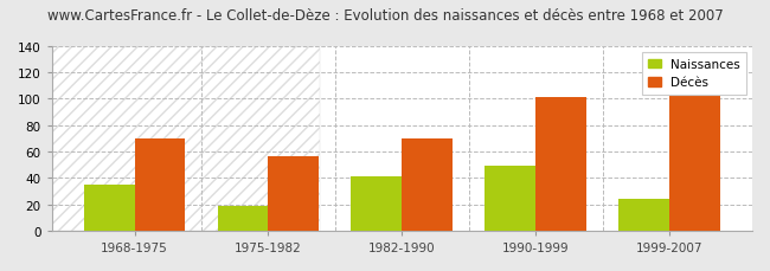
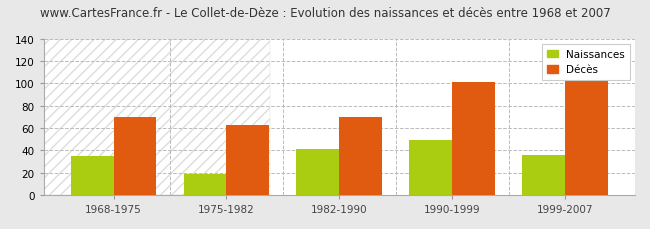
Décès/1975-1982: 56 -> 63
Naissances/1999-2007: 24 -> 36
